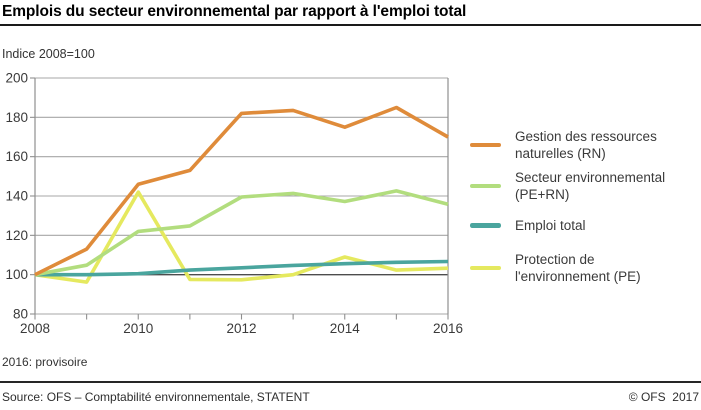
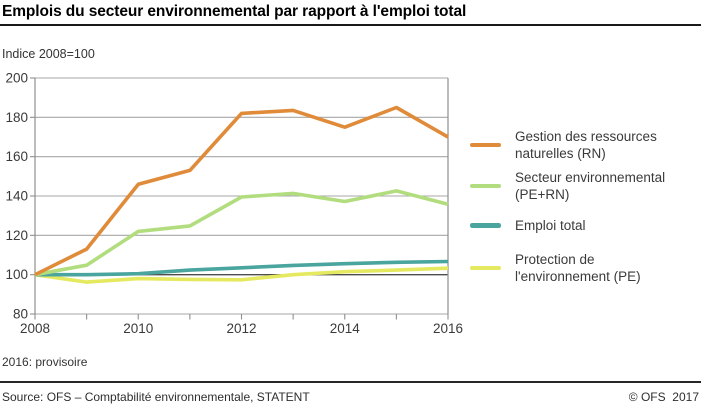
Protection de l'environnement (PE)/2010: 142 -> 98
Protection de l'environnement (PE)/2014: 109 -> 102
